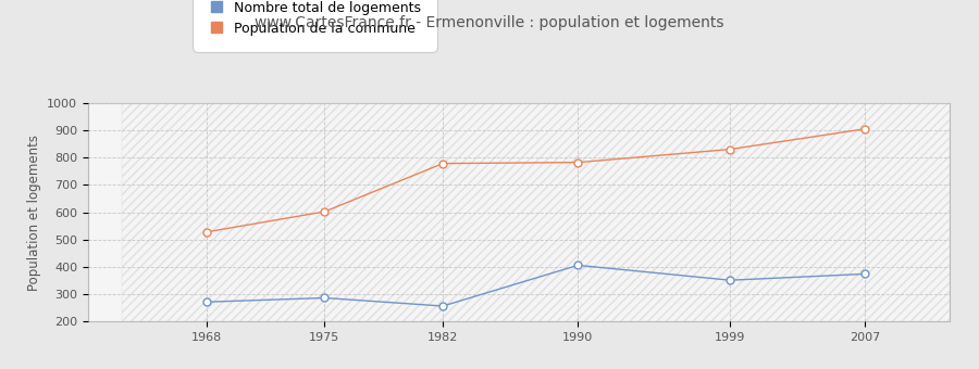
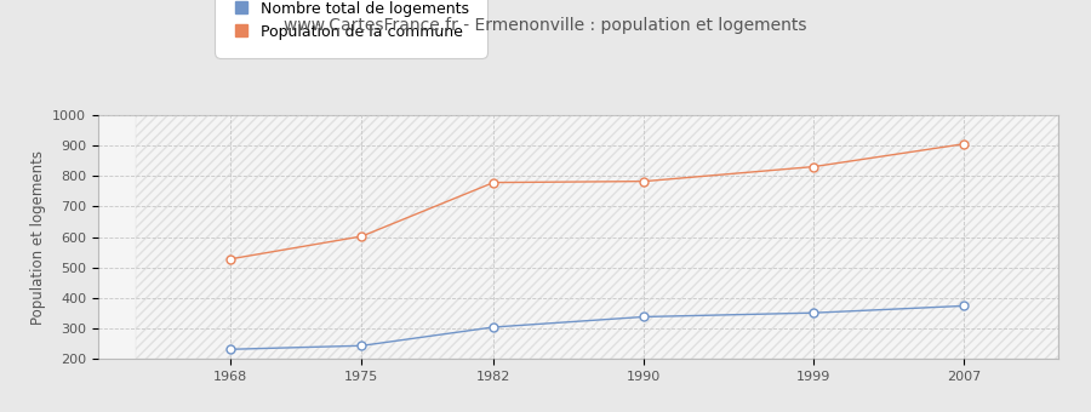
Nombre total de logements/1968: 270 -> 230
Nombre total de logements/1975: 285 -> 242
Nombre total de logements/1982: 255 -> 303
Nombre total de logements/1990: 405 -> 337
